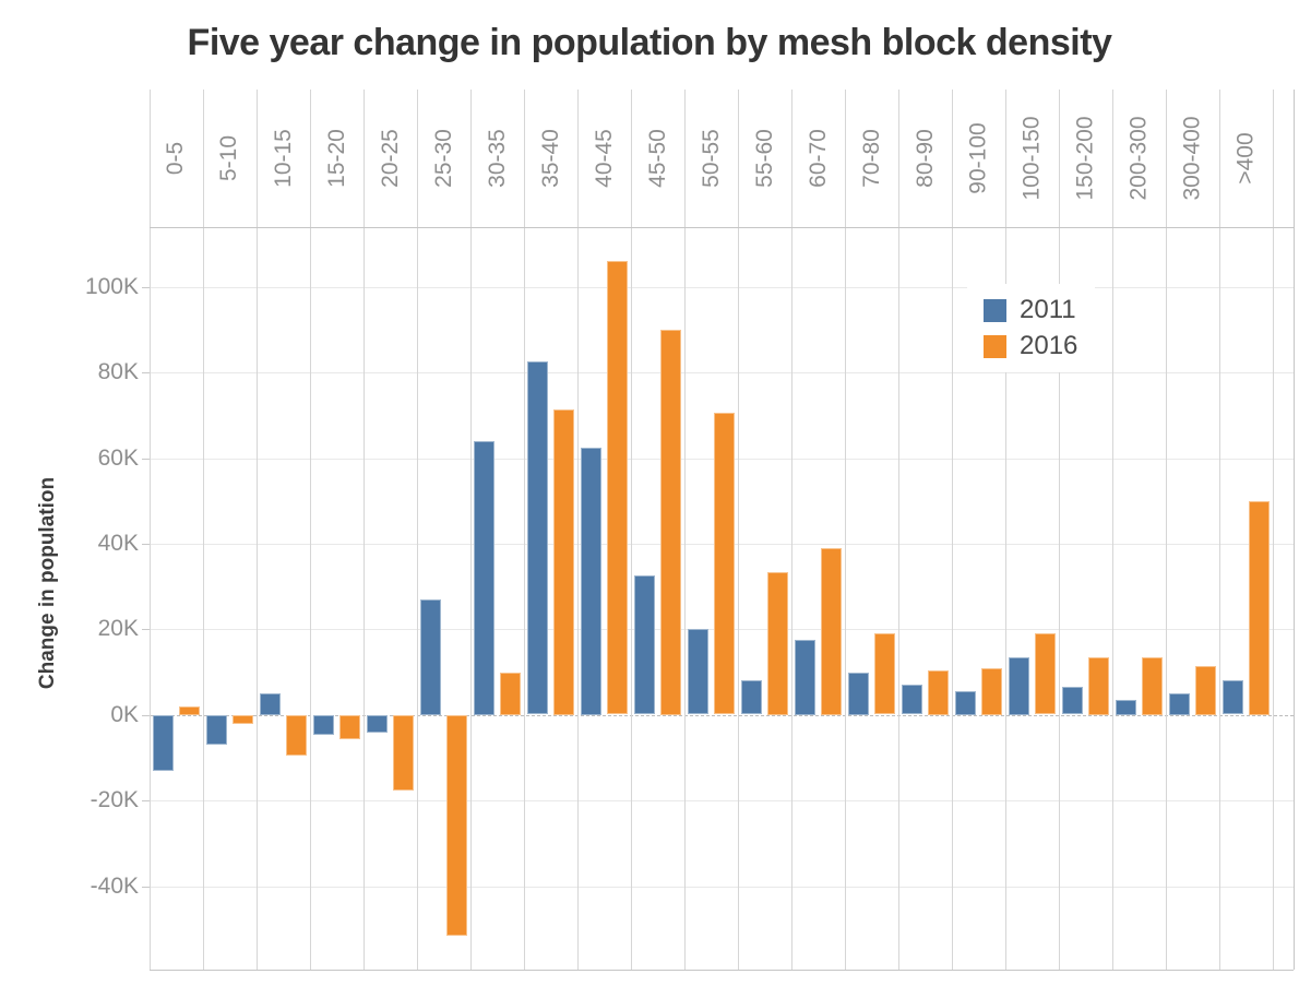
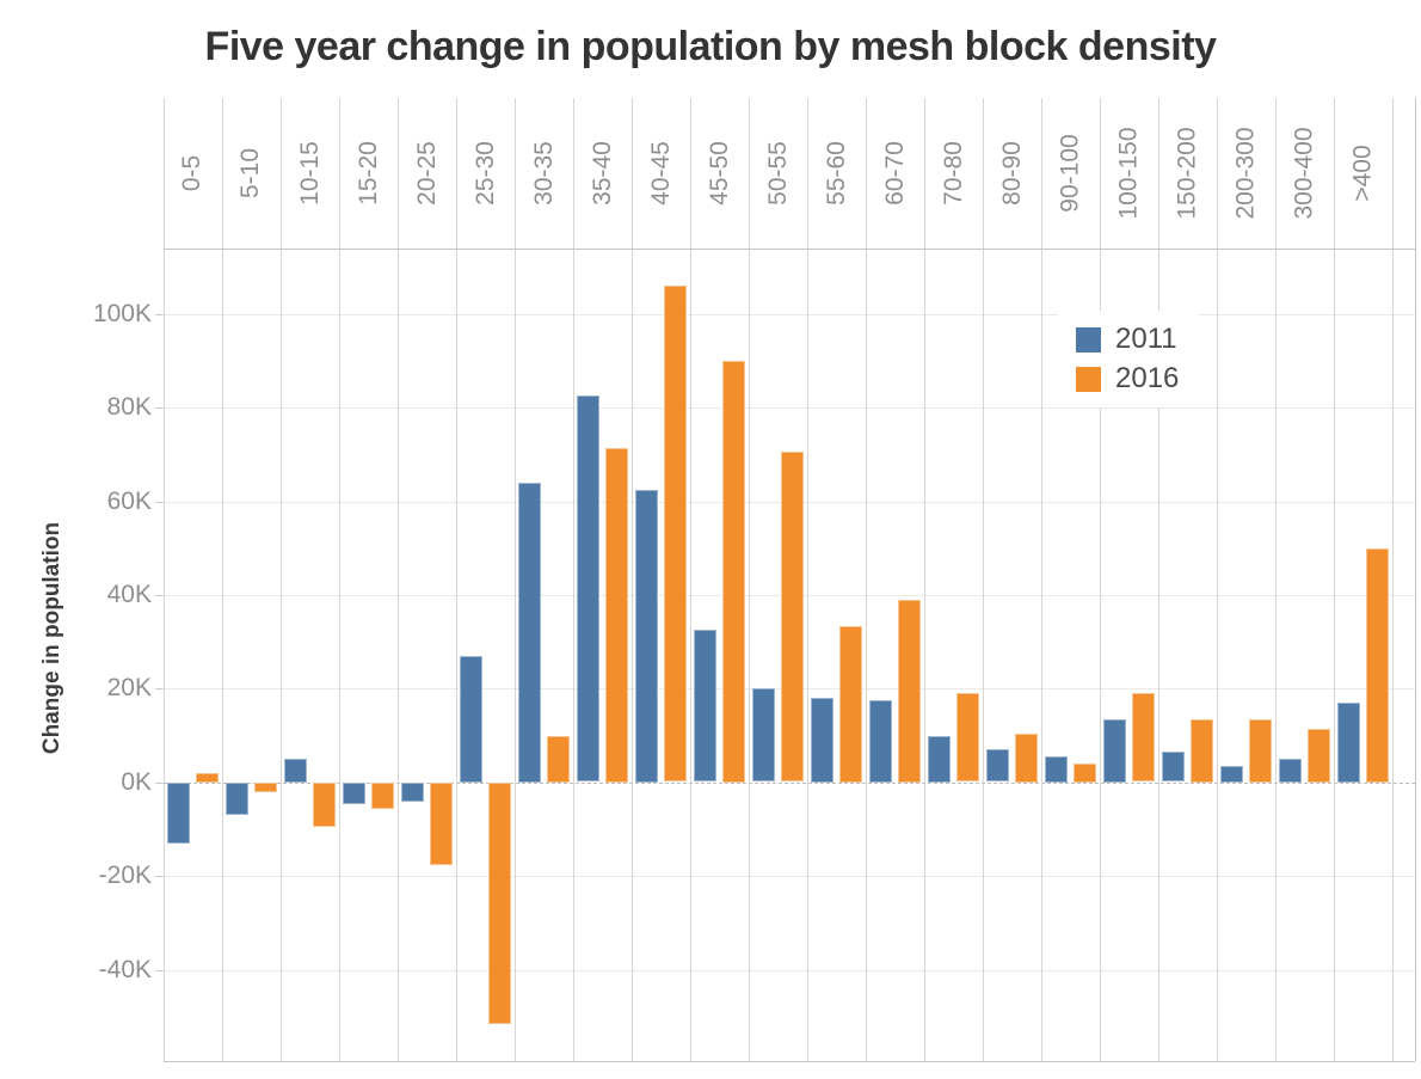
2011/55-60: 8K -> 18K
2016/90-100: 11K -> 4K
2011/>400: 8K -> 17K
